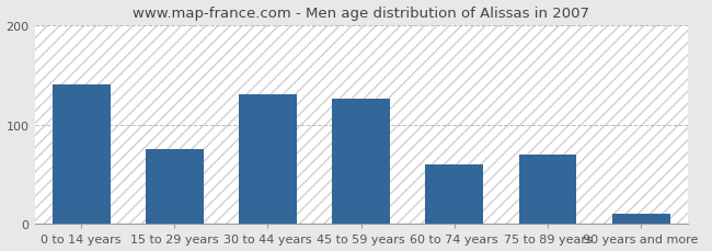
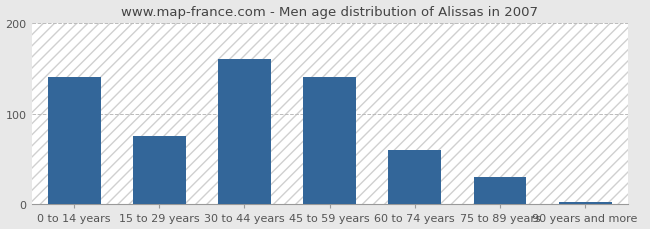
30 to 44 years: 130 -> 160
45 to 59 years: 126 -> 140
75 to 89 years: 70 -> 30
90 years and more: 10 -> 3
